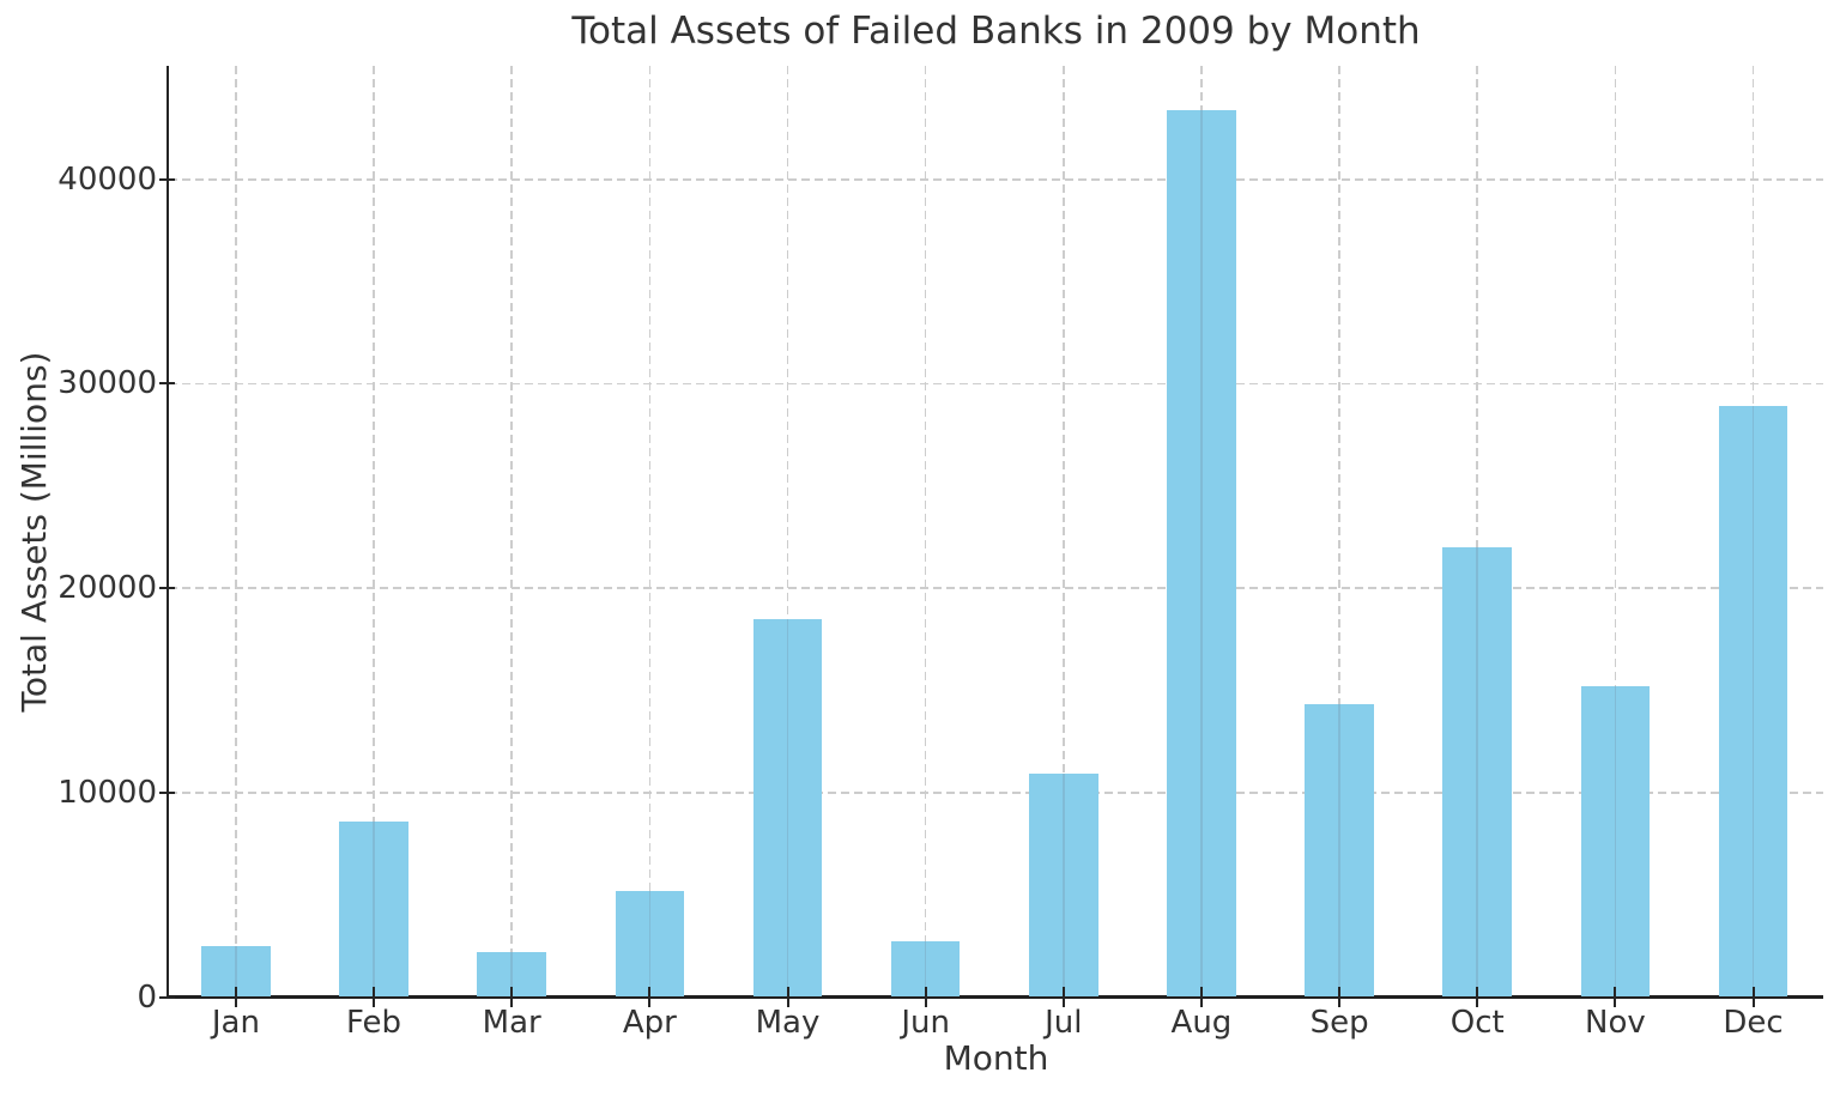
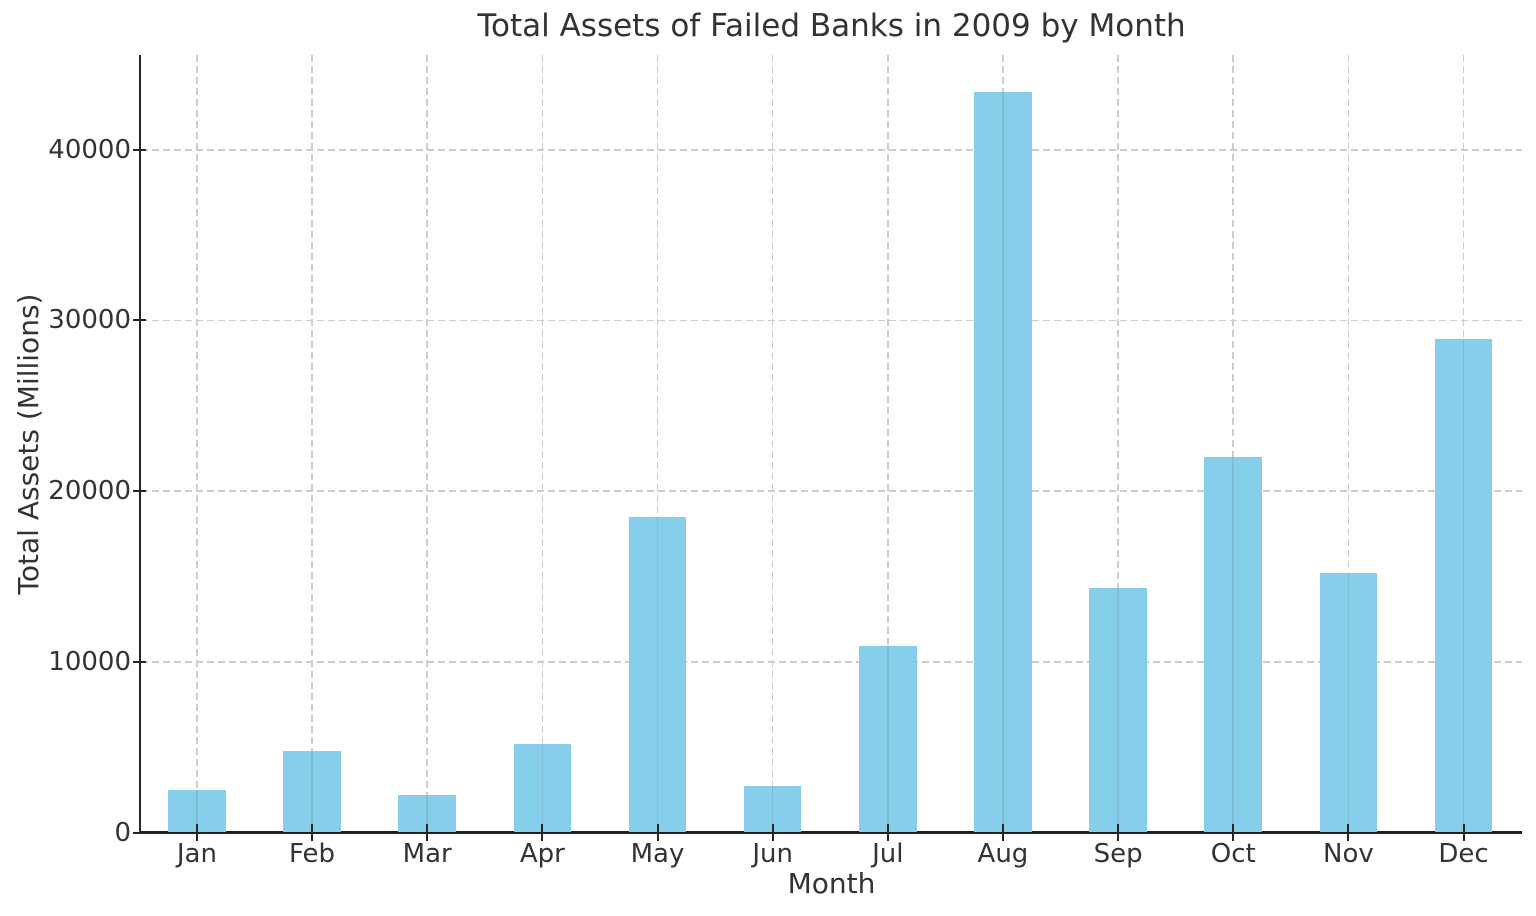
Feb: 8600 -> 4800
